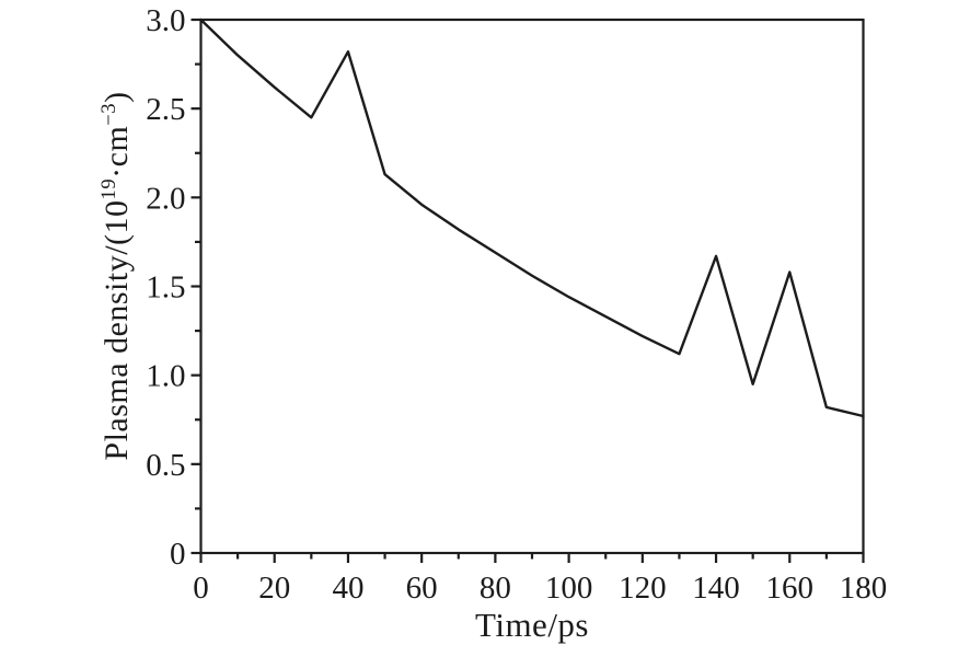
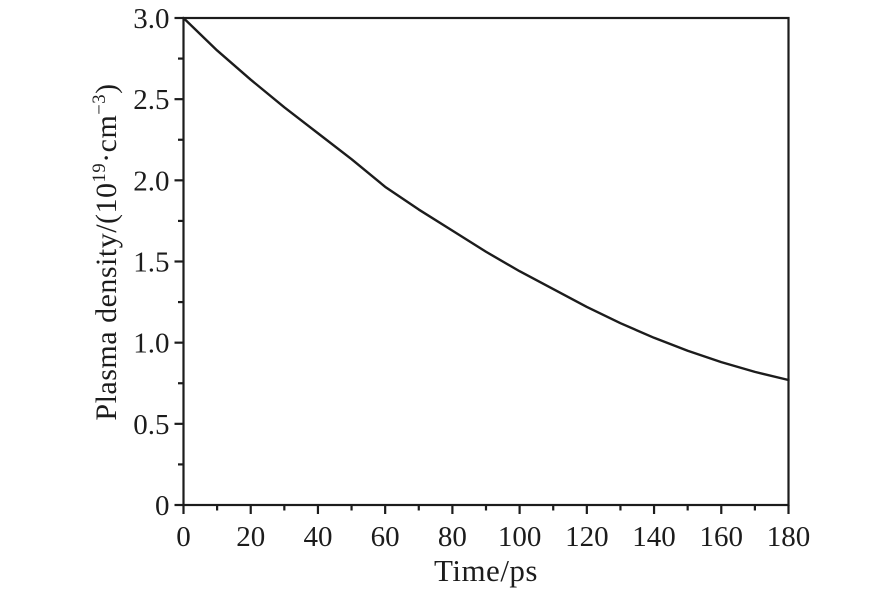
40: 2.82 -> 2.29
140: 1.67 -> 1.03
160: 1.58 -> 0.88
